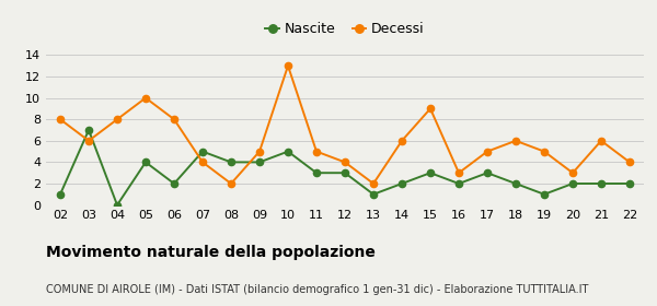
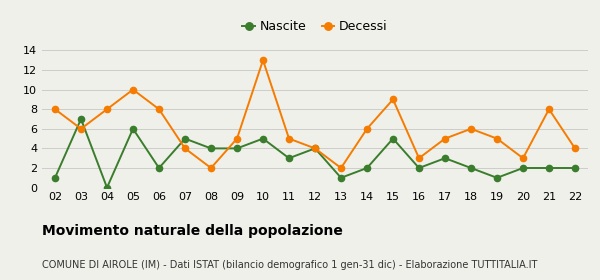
Nascite/05: 4 -> 6
Nascite/12: 3 -> 4
Nascite/15: 3 -> 5
Decessi/21: 6 -> 8
